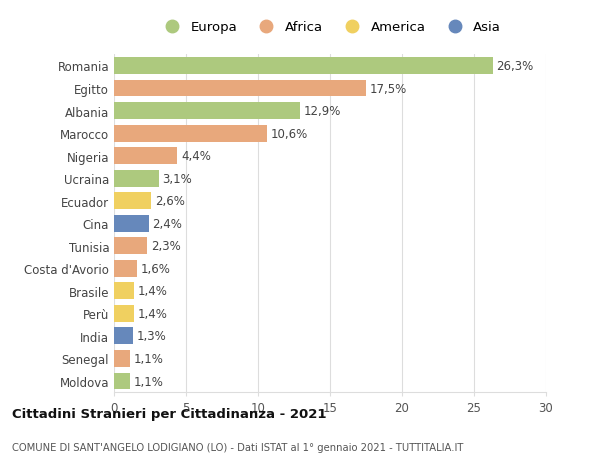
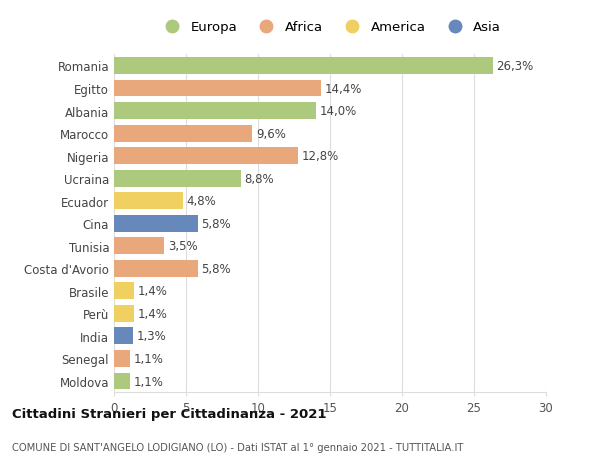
Egitto: 17,5% -> 14,4%
Albania: 12,9% -> 14,0%
Marocco: 10,6% -> 9,6%
Nigeria: 4,4% -> 12,8%
Ucraina: 3,1% -> 8,8%
Ecuador: 2,6% -> 4,8%
Cina: 2,4% -> 5,8%
Tunisia: 2,3% -> 3,5%
Costa d'Avorio: 1,6% -> 5,8%
